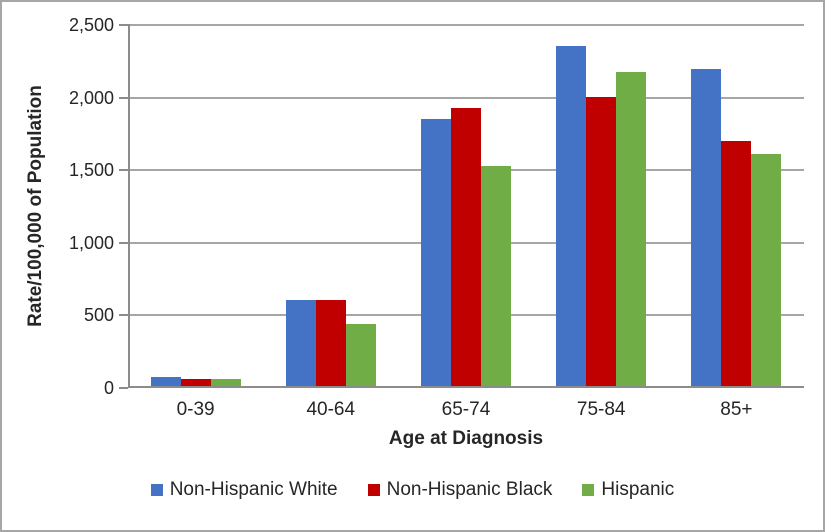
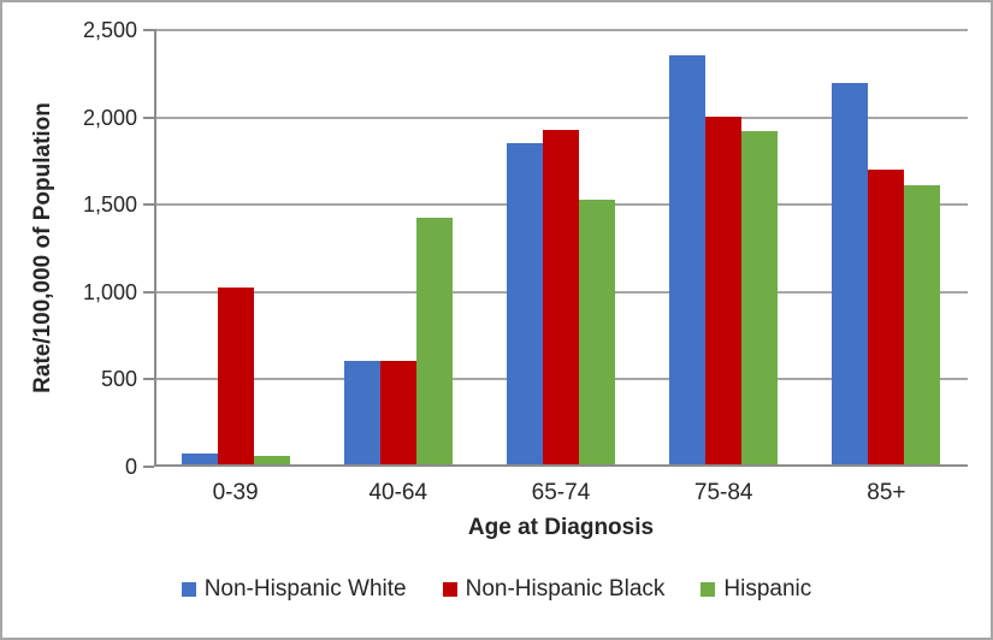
Non-Hispanic Black/0-39: 40 -> 1010
Hispanic/40-64: 430 -> 1410
Hispanic/75-84: 2160 -> 1910
